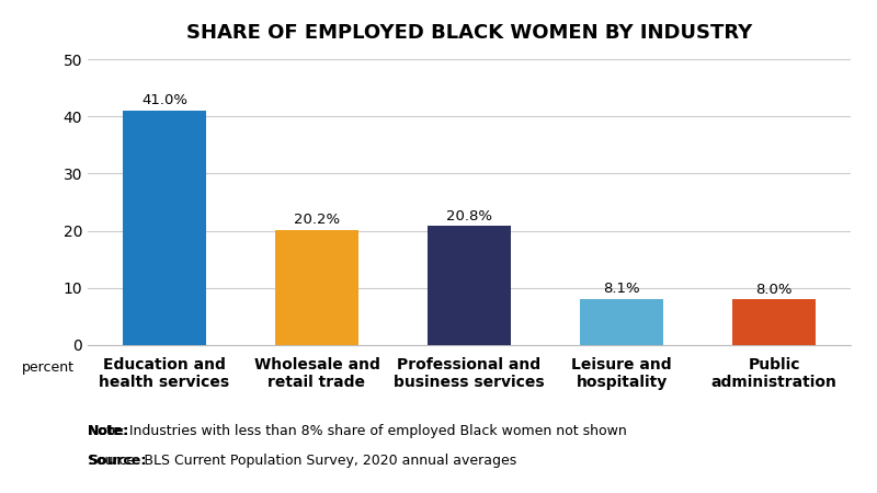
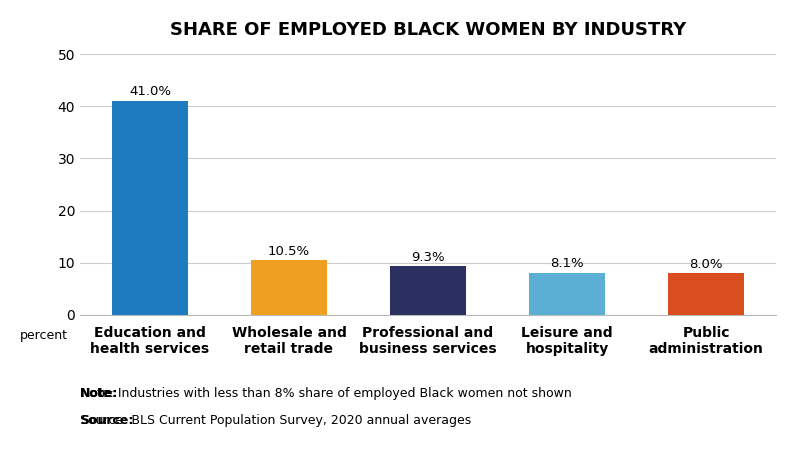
Wholesale and retail trade: 20.2% -> 10.5%
Professional and business services: 20.8% -> 9.3%
